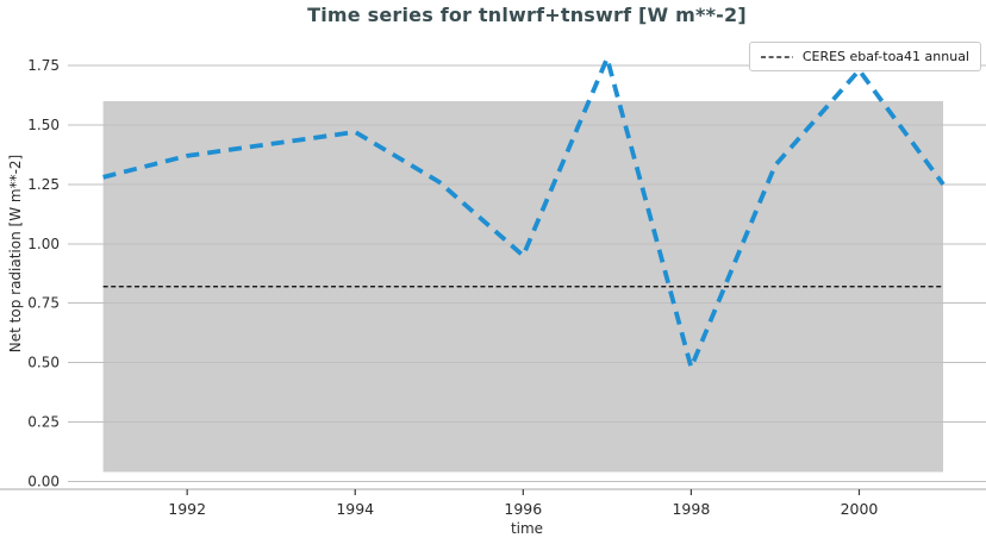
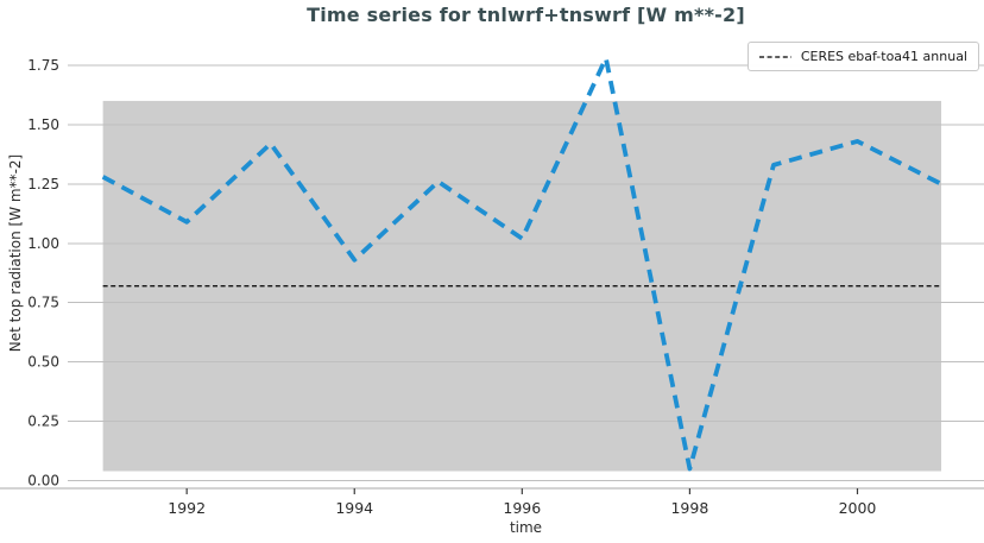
1992: 1.37 -> 1.09
1994: 1.47 -> 0.93
1996: 0.95 -> 1.02
1998: 0.48 -> 0.05
2000: 1.73 -> 1.43
